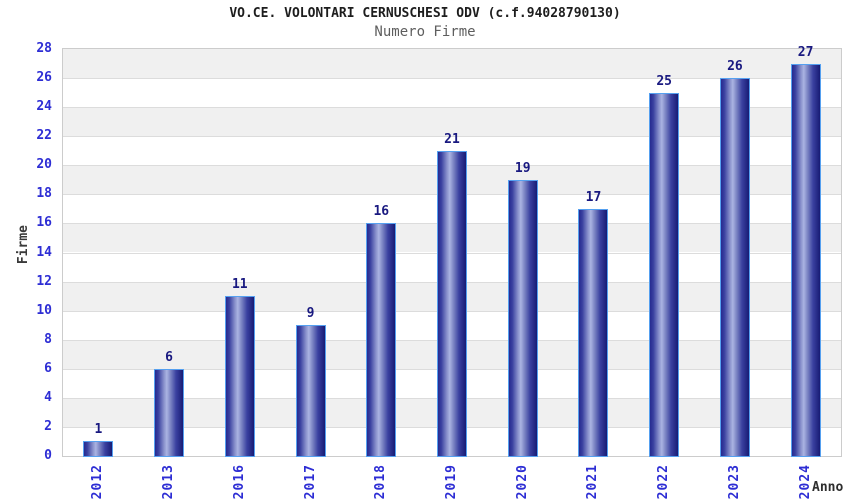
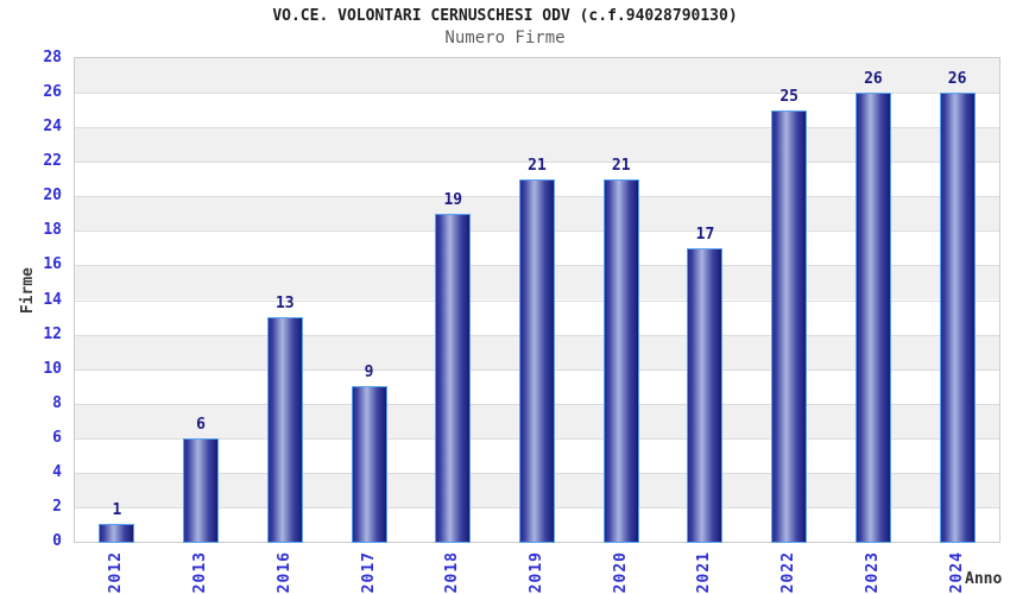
2016: 11 -> 13
2018: 16 -> 19
2020: 19 -> 21
2024: 27 -> 26
